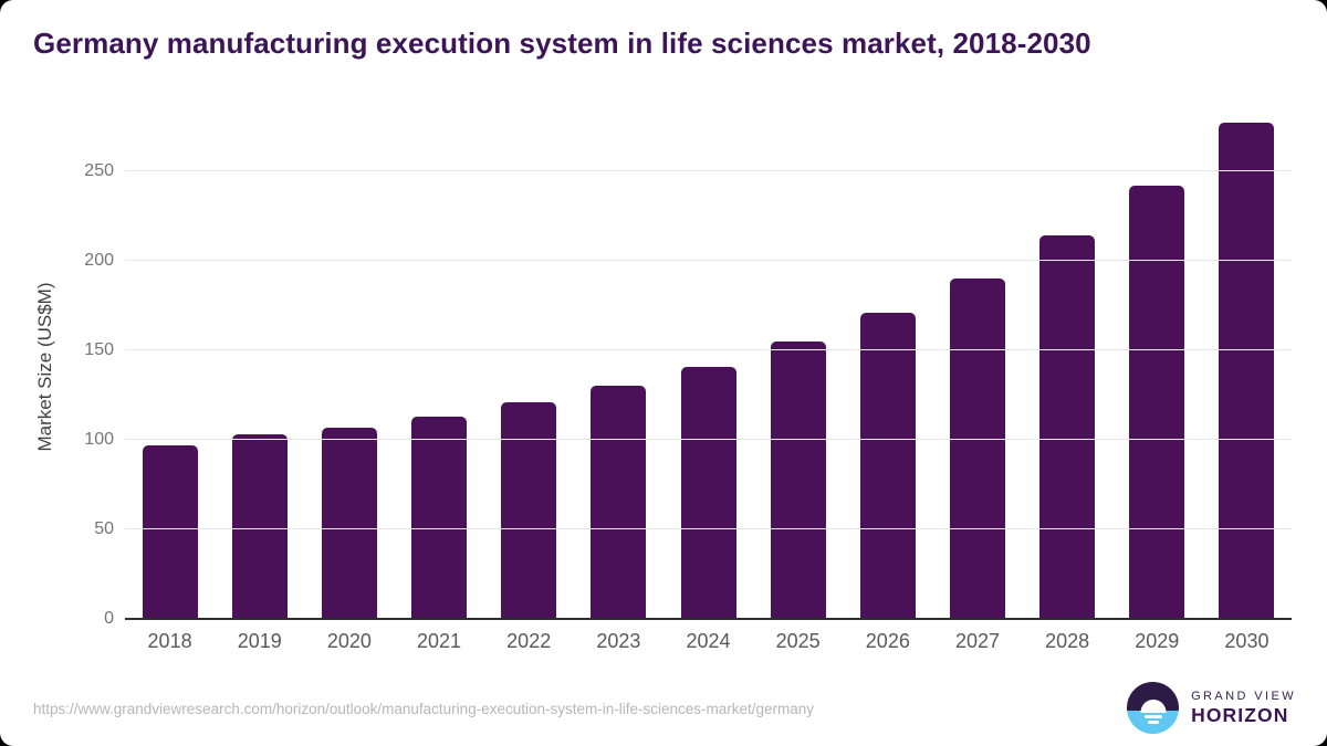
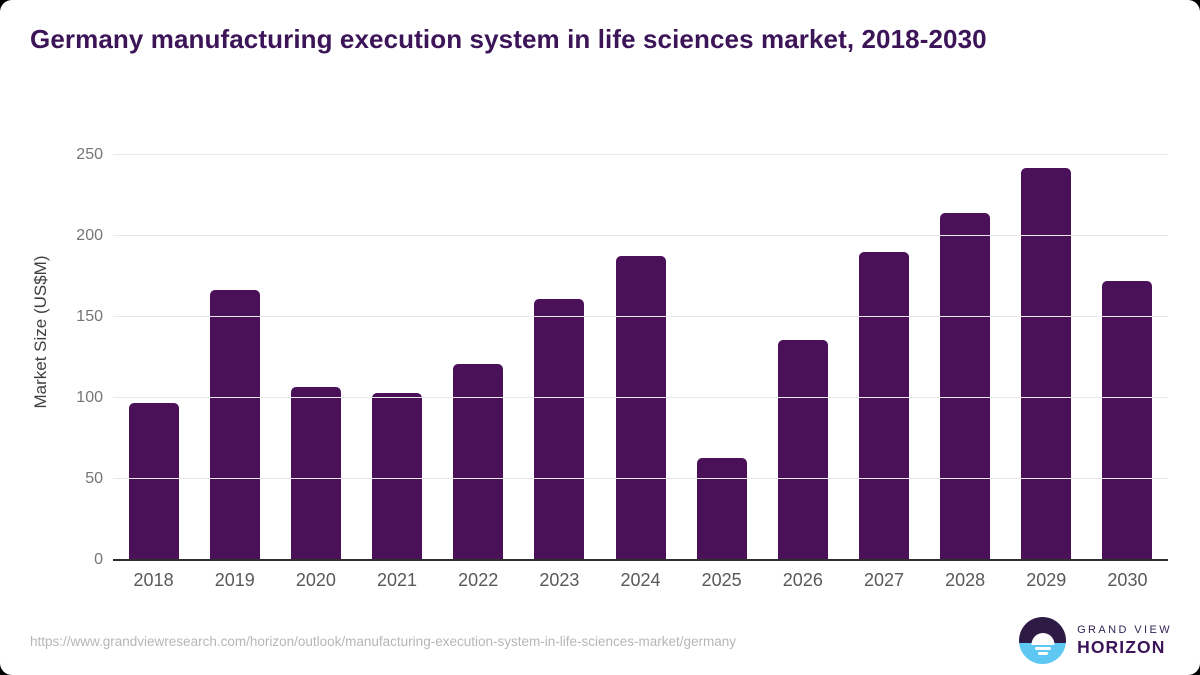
2019: 103 -> 167
2021: 113 -> 103
2023: 130 -> 161
2024: 141 -> 188
2025: 155 -> 63
2026: 171 -> 136
2030: 277 -> 172
